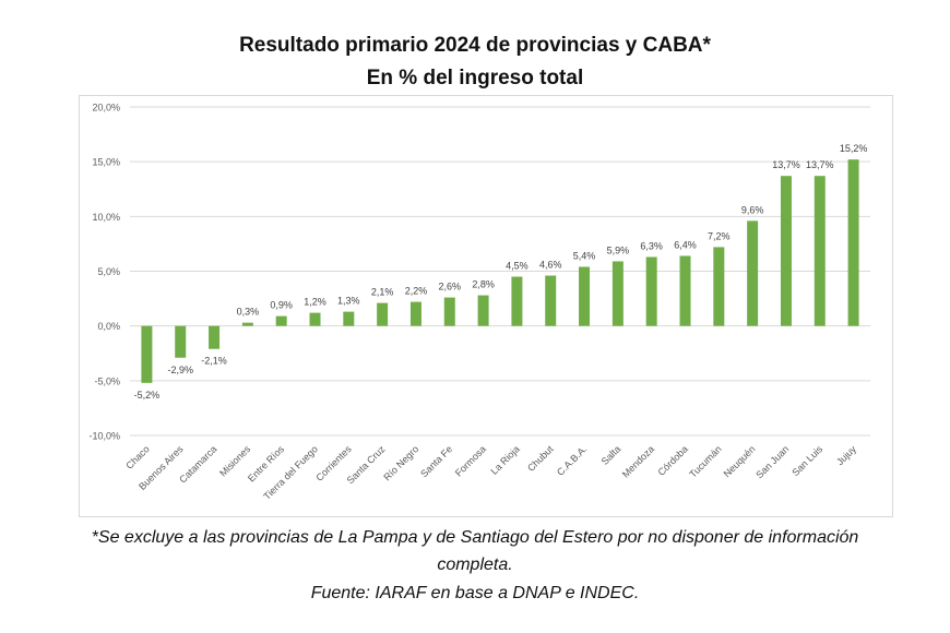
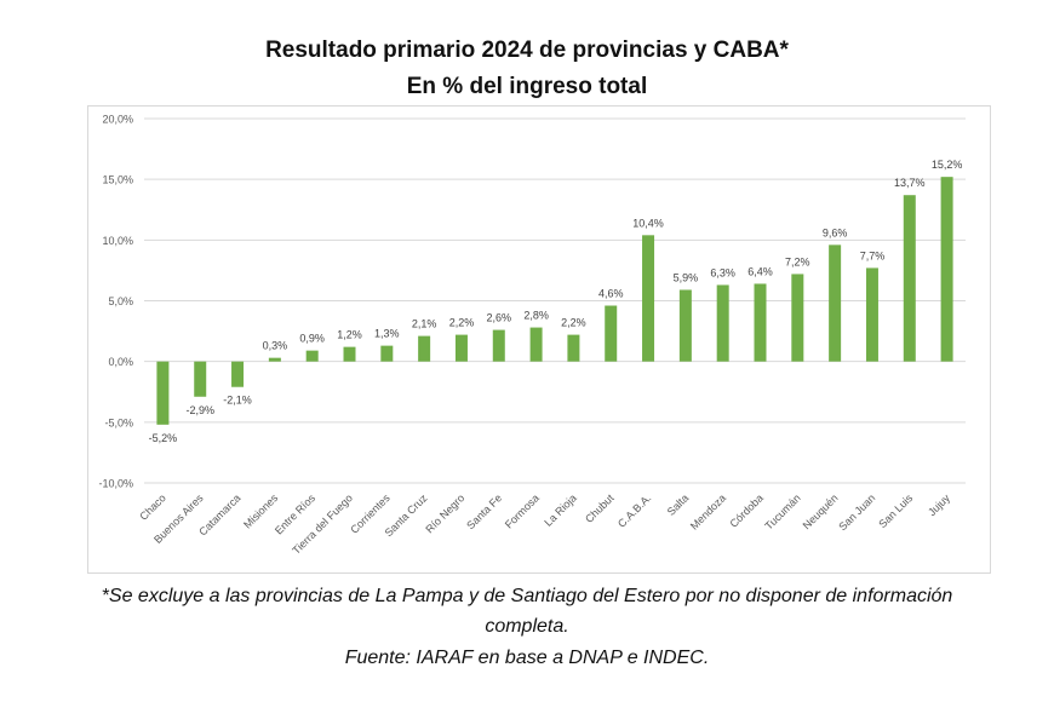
La Rioja: 4,5% -> 2,2%
C.A.B.A.: 5,4% -> 10,4%
San Juan: 13,7% -> 7,7%
